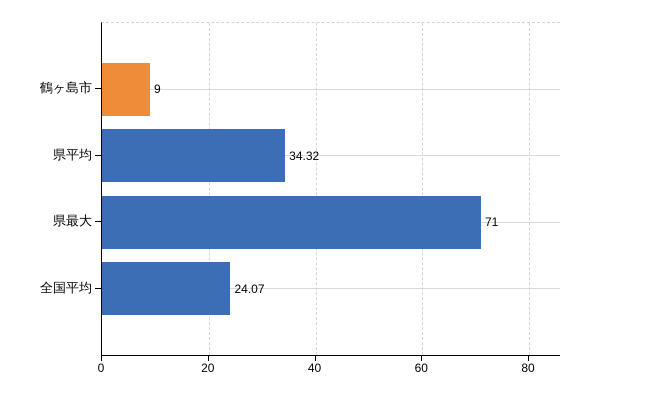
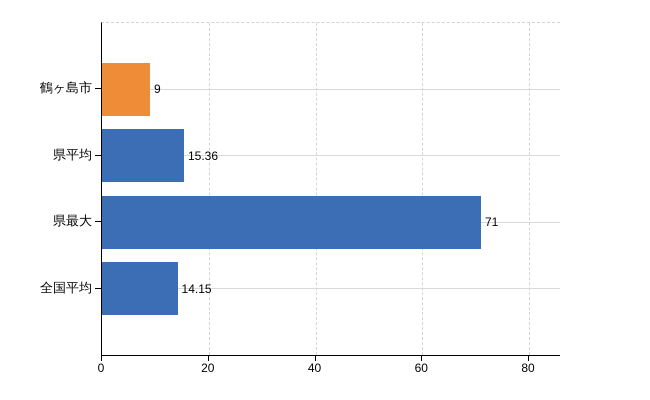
県平均: 34.32 -> 15.36
全国平均: 24.07 -> 14.15
